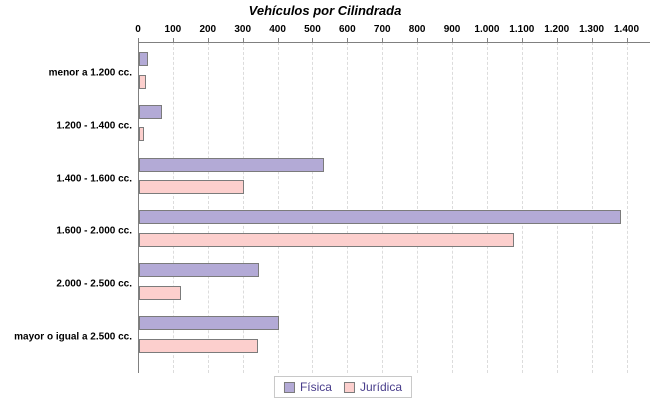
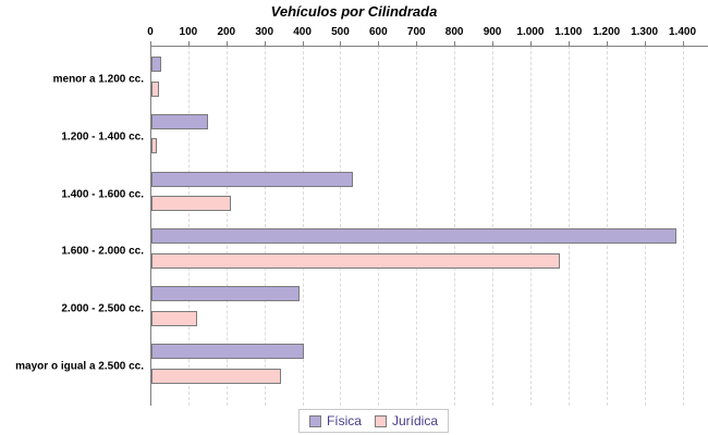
Física/1.200 - 1.400 cc.: 60 -> 150
Jurídica/1.400 - 1.600 cc.: 300 -> 210
Física/2.000 - 2.500 cc.: 340 -> 390
